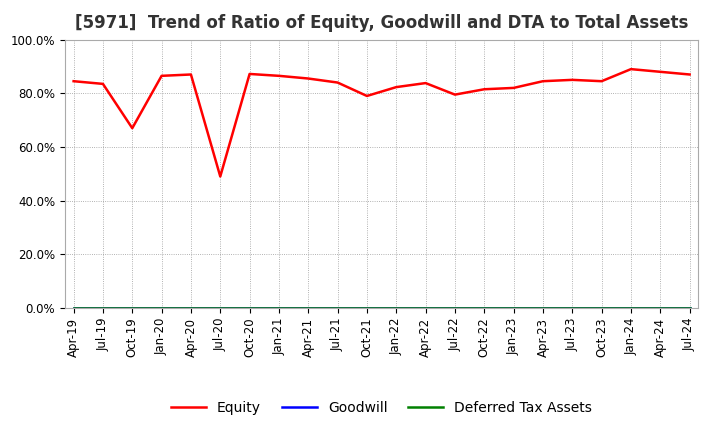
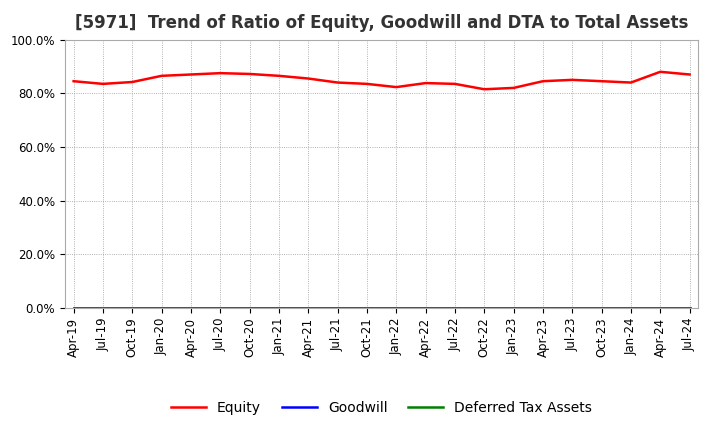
Equity/Oct-19: 67.0% -> 84.2%
Equity/Jul-20: 49.0% -> 87.5%
Equity/Oct-21: 79.0% -> 83.5%
Equity/Jul-22: 79.5% -> 83.5%
Equity/Jan-24: 89.0% -> 84.0%
